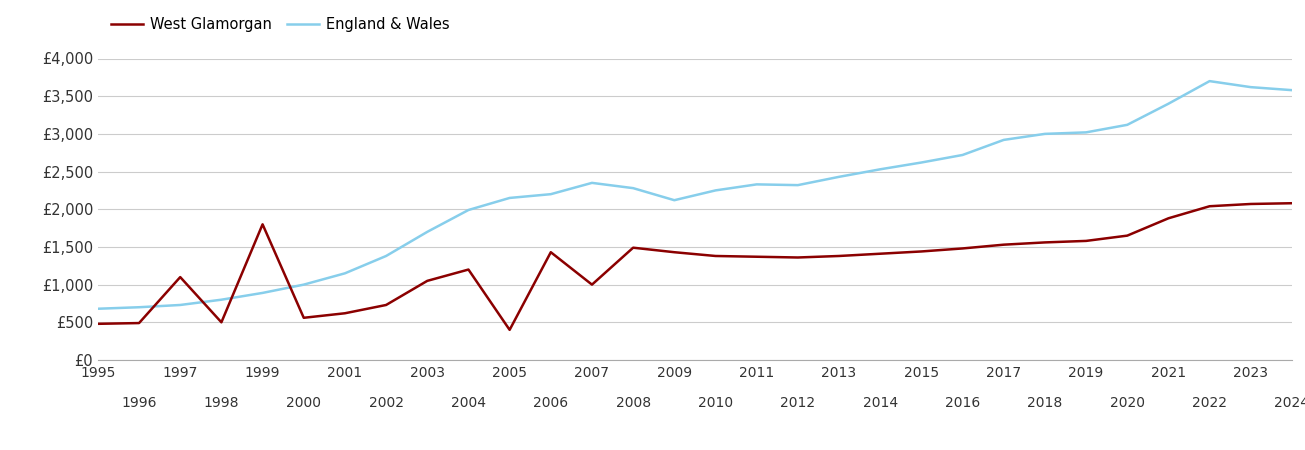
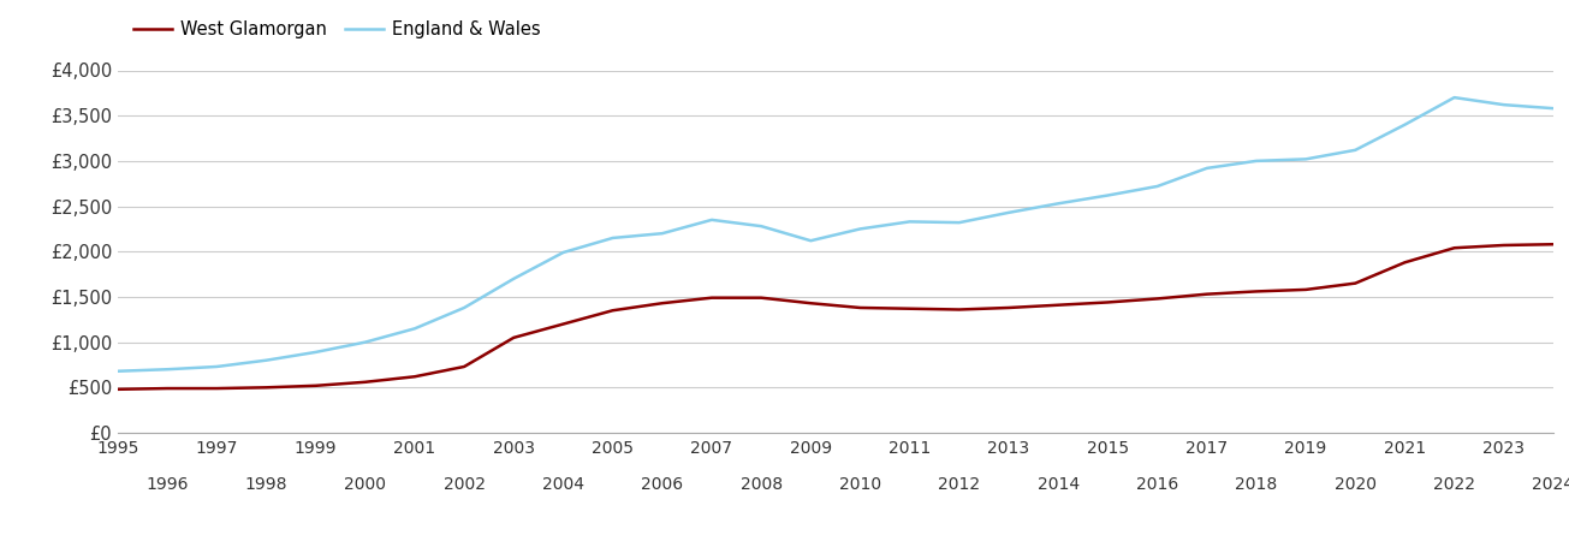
West Glamorgan/1997: £1,100 -> £490
West Glamorgan/1999: £1,800 -> £520
West Glamorgan/2005: £400 -> £1,350
West Glamorgan/2007: £1,000 -> £1,490
